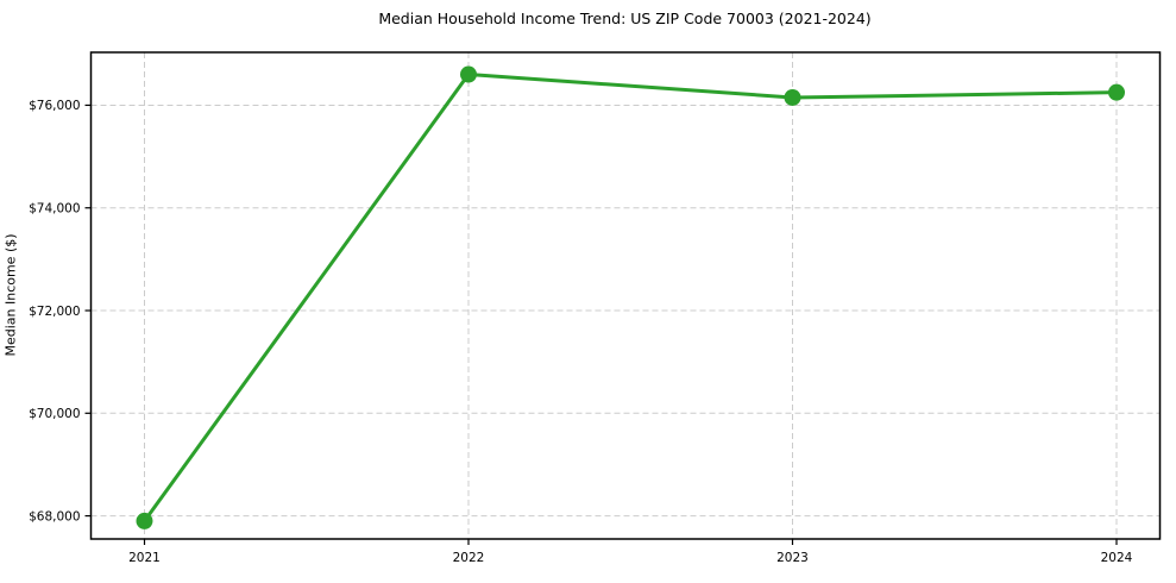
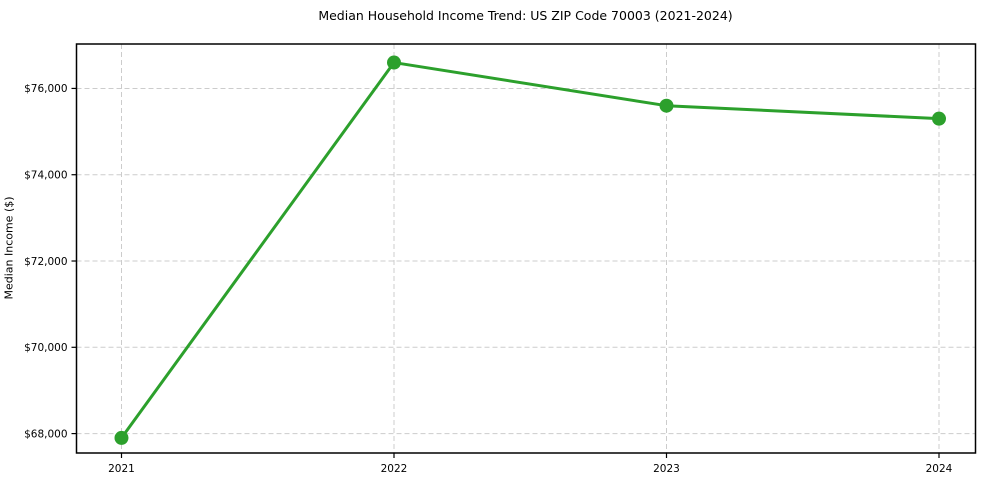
2023: $76200 -> $75600
2024: $76200 -> $75300
